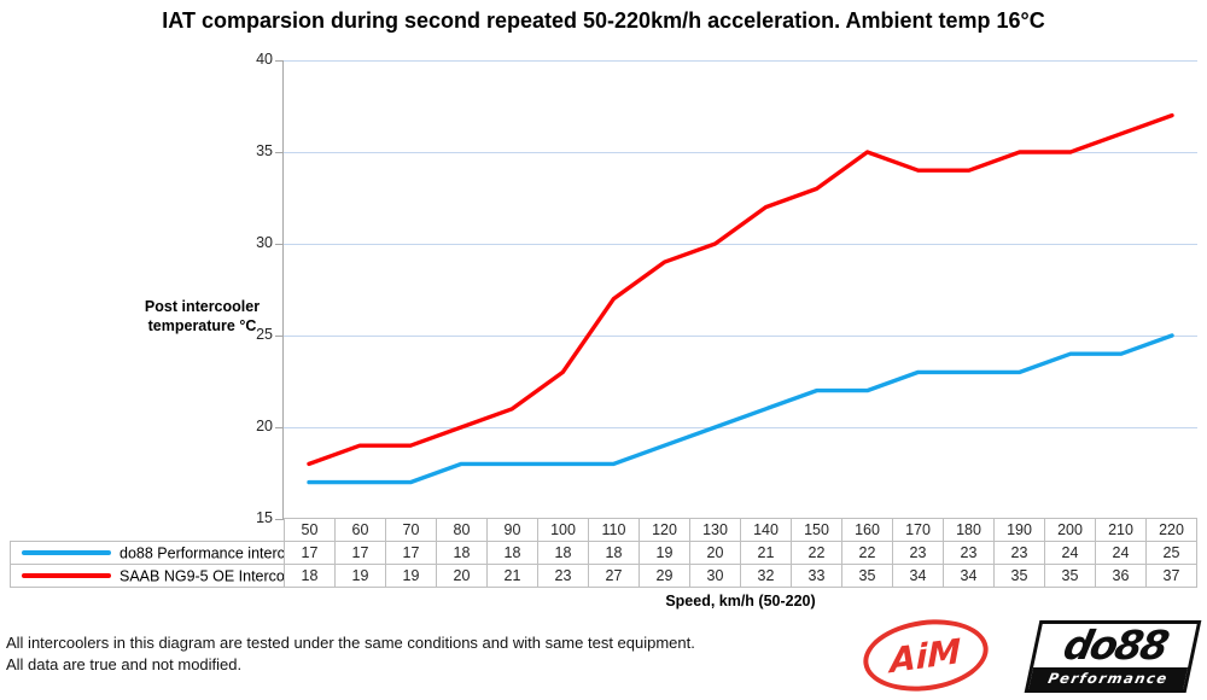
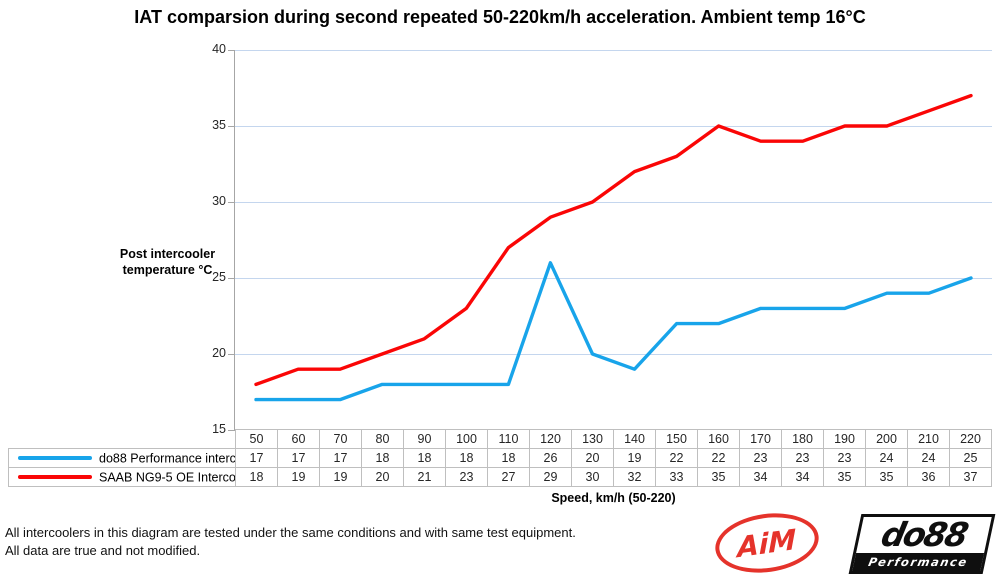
do88 Performance intercooler (ICM-370)/120: 19 -> 26
do88 Performance intercooler (ICM-370)/140: 21 -> 19
